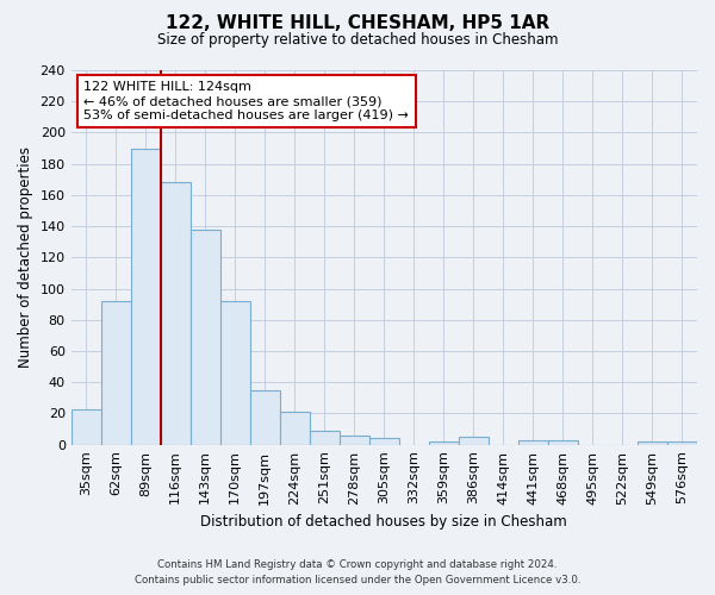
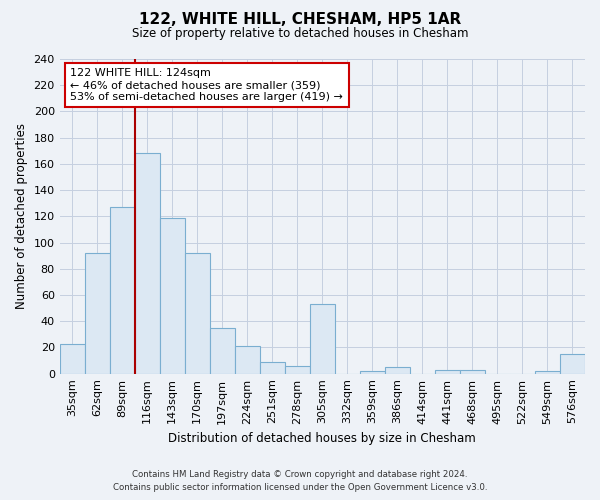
89sqm: 190 -> 127
143sqm: 138 -> 119
305sqm: 4 -> 53
576sqm: 2 -> 15
